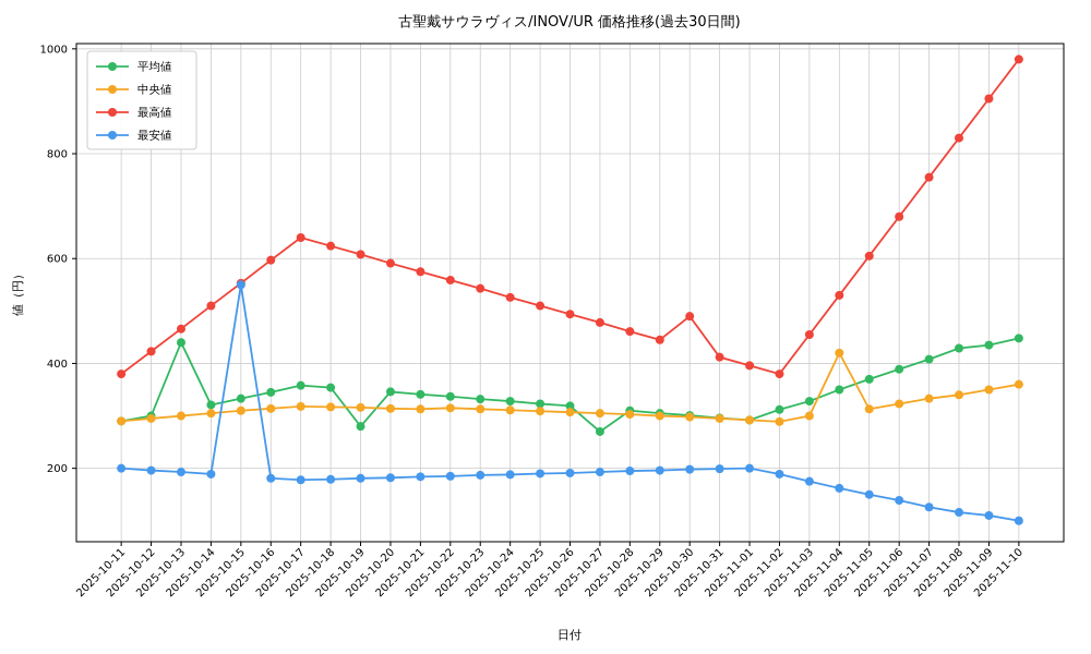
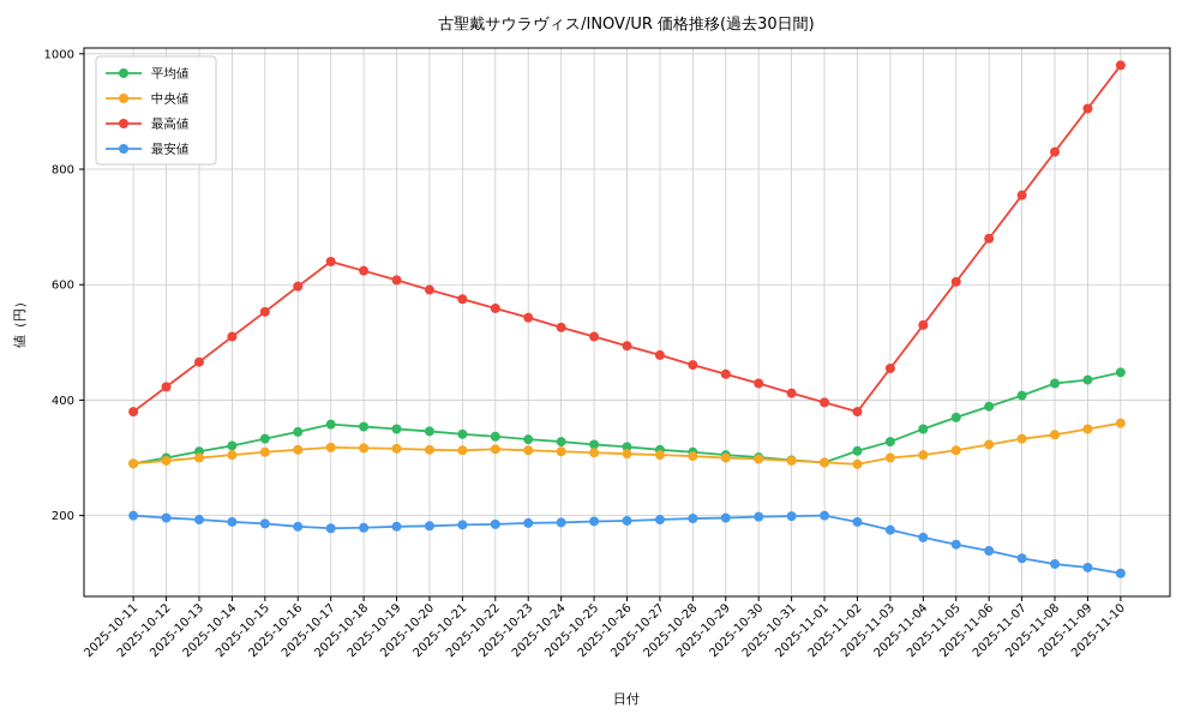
平均値/2025-10-13: 440 -> 310
最安値/2025-10-15: 550 -> 190
平均値/2025-10-19: 280 -> 350
平均値/2025-10-27: 270 -> 310
最高値/2025-10-30: 490 -> 430
中央値/2025-11-04: 420 -> 300
